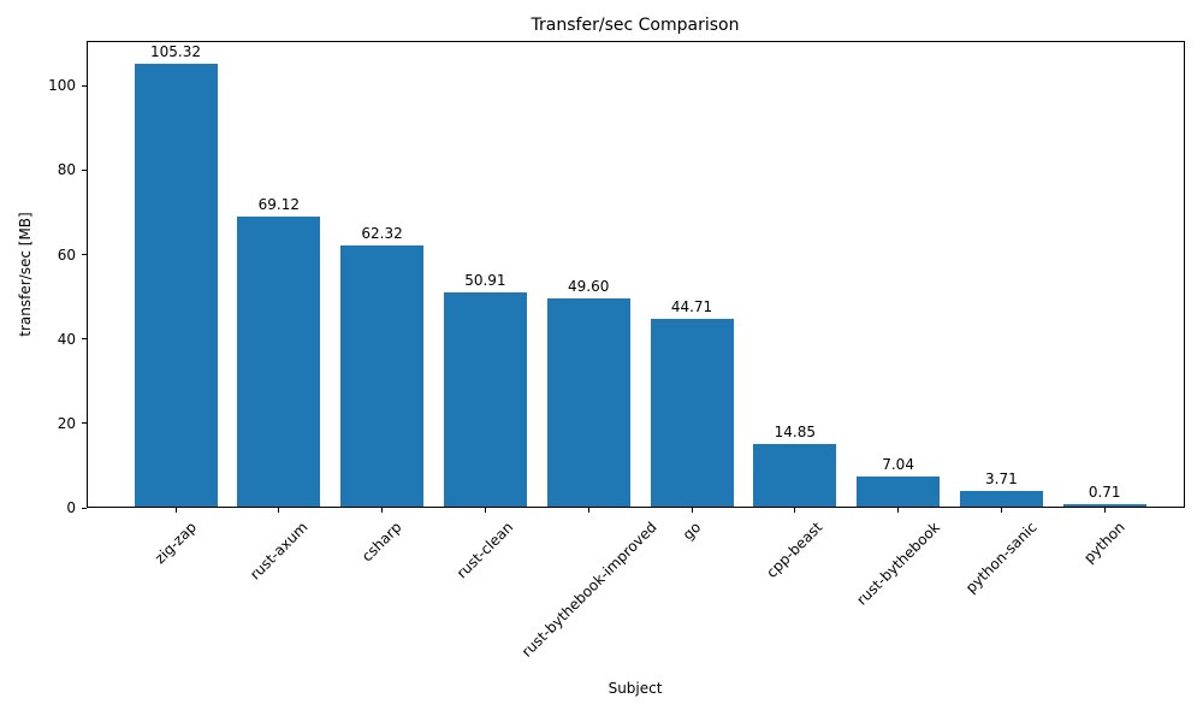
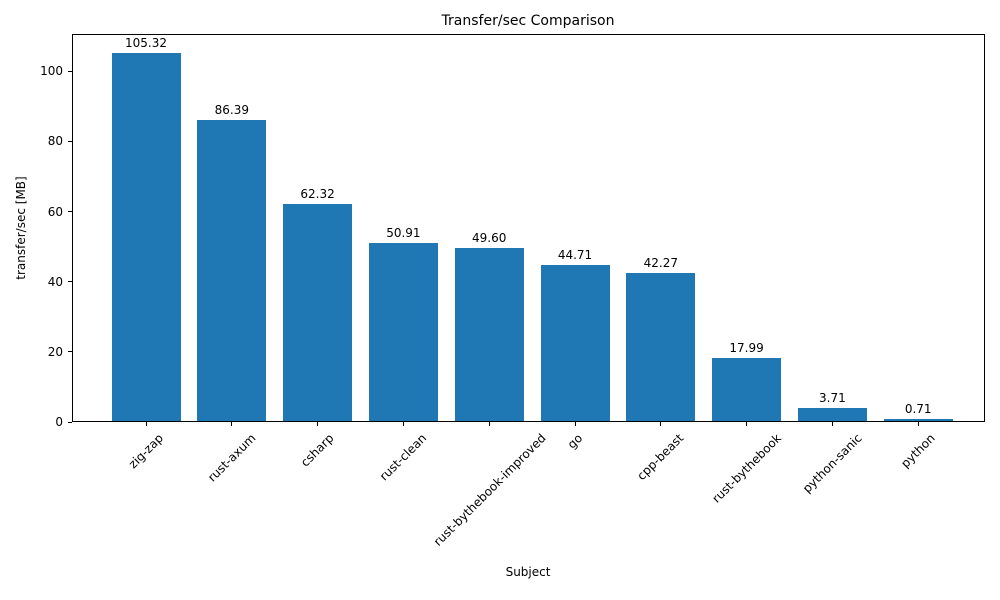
rust-axum: 69.12 -> 86.39
cpp-beast: 14.85 -> 42.27
rust-bythebook: 7.04 -> 17.99
